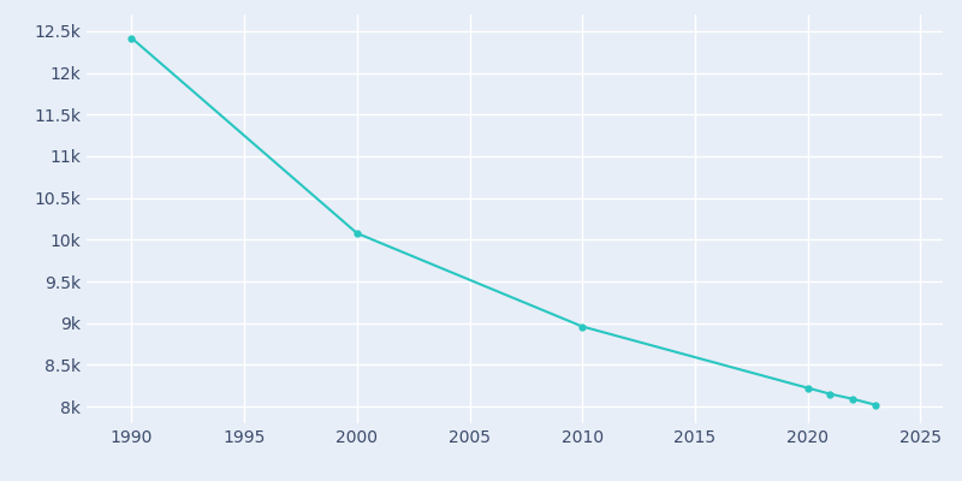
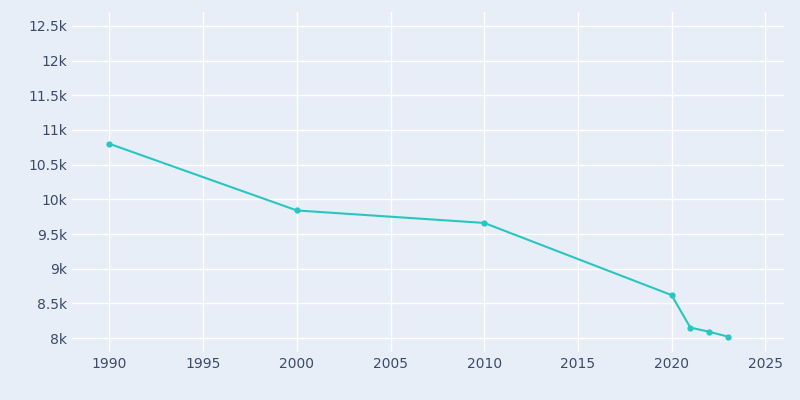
1990: 12.42k -> 10.80k
2000: 10.08k -> 9.84k
2010: 8.96k -> 9.66k
2020: 8.22k -> 8.62k
